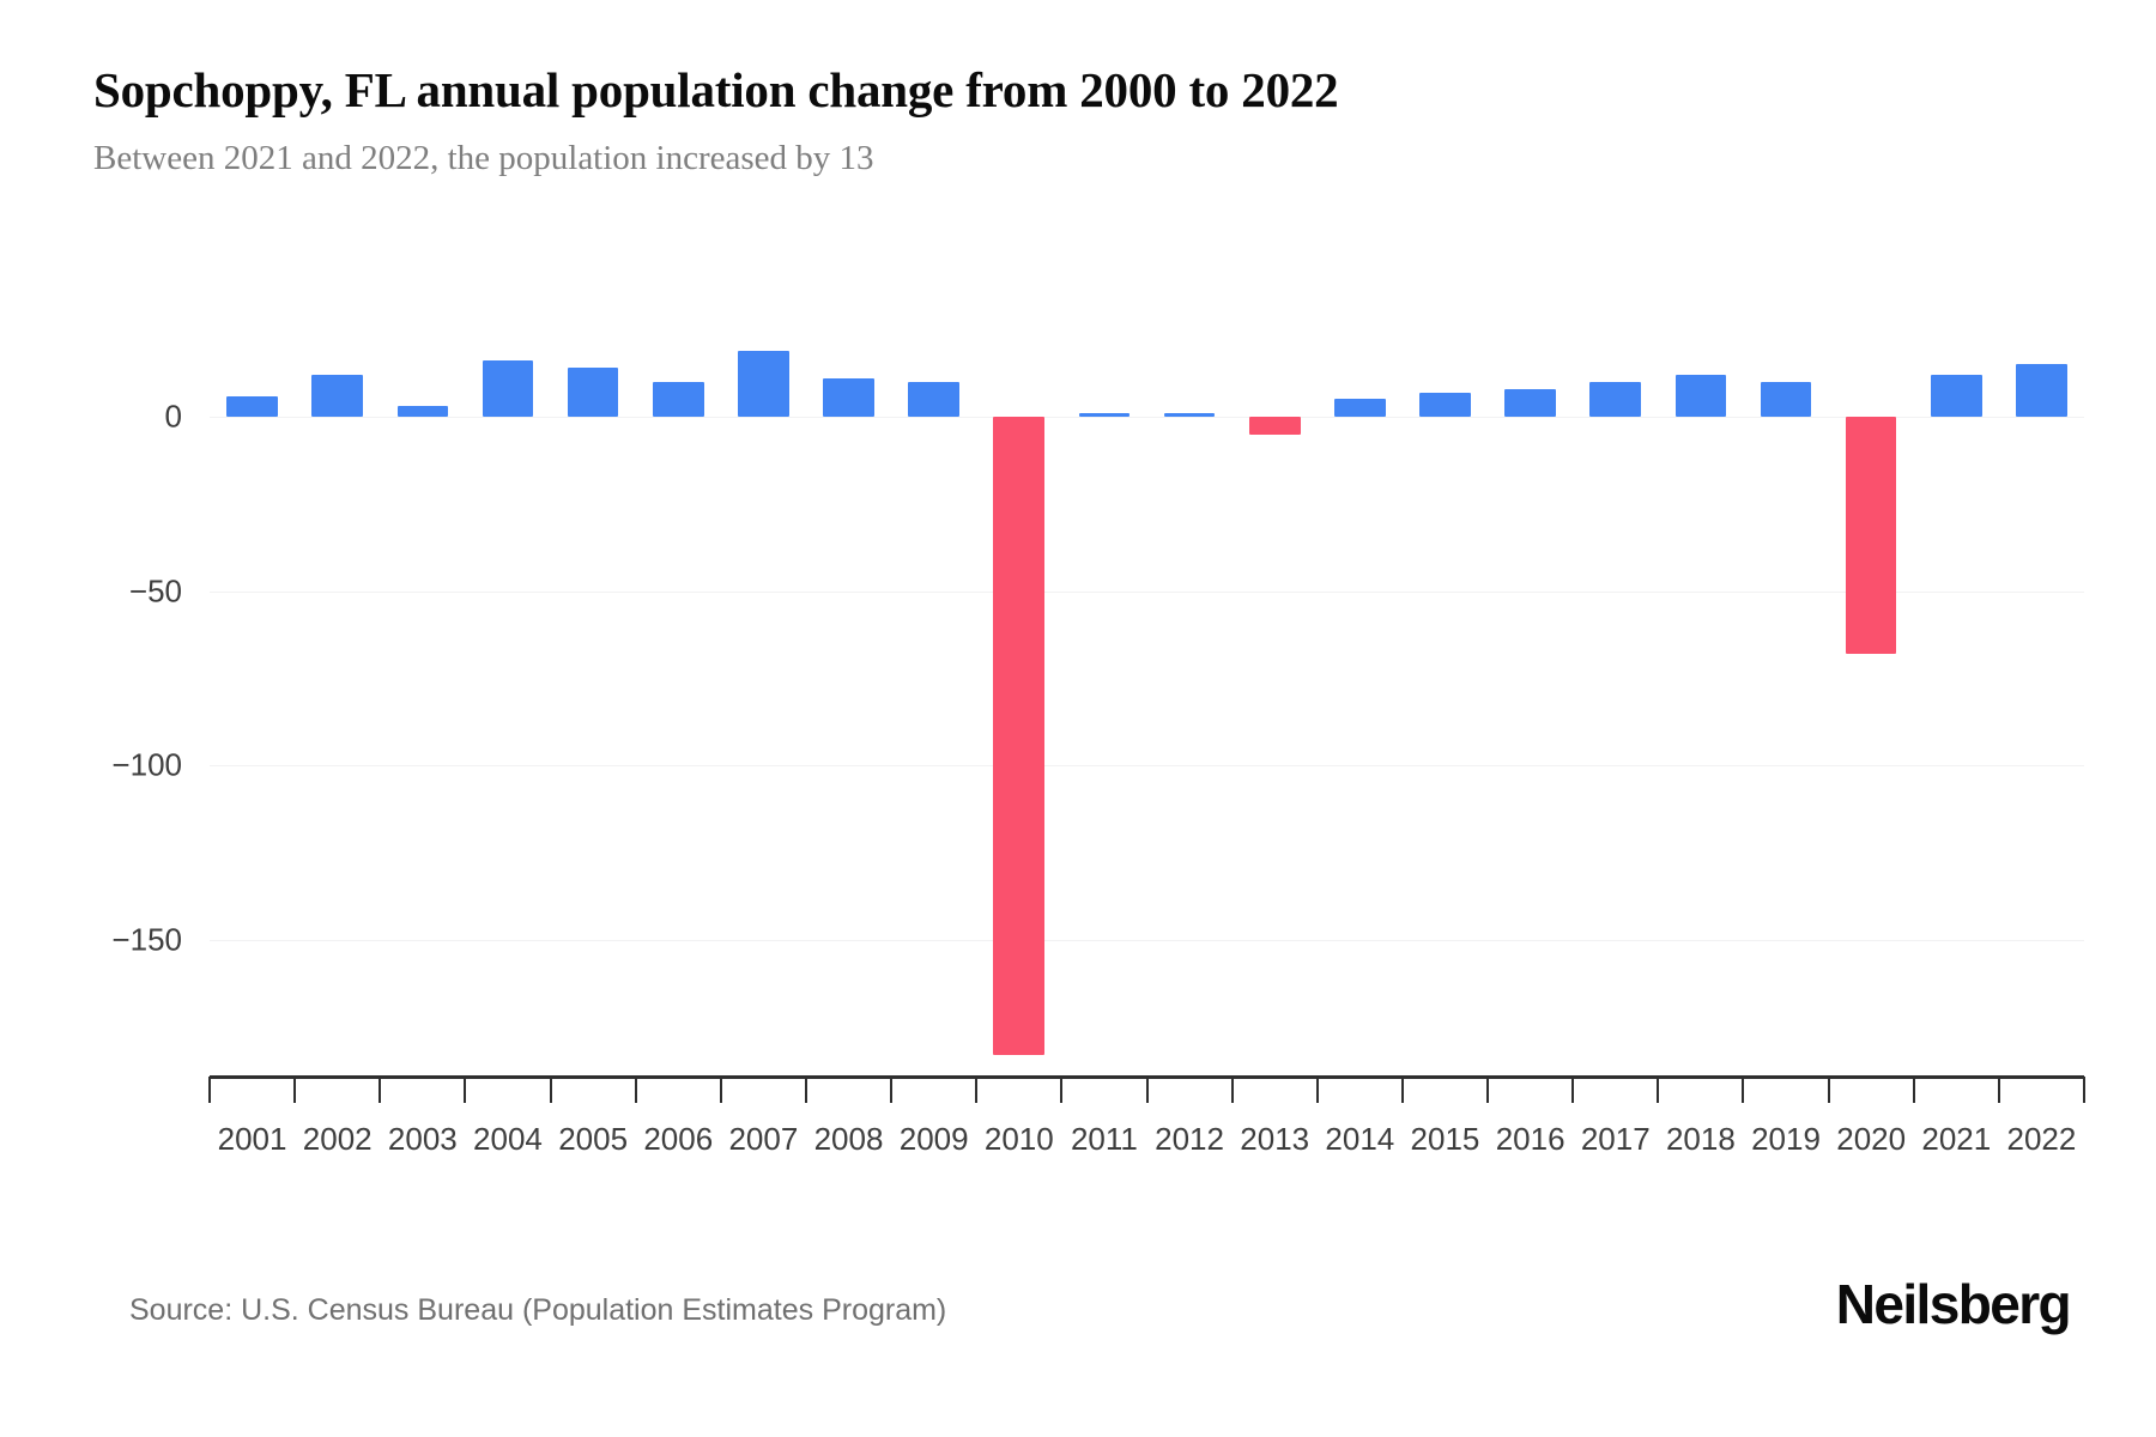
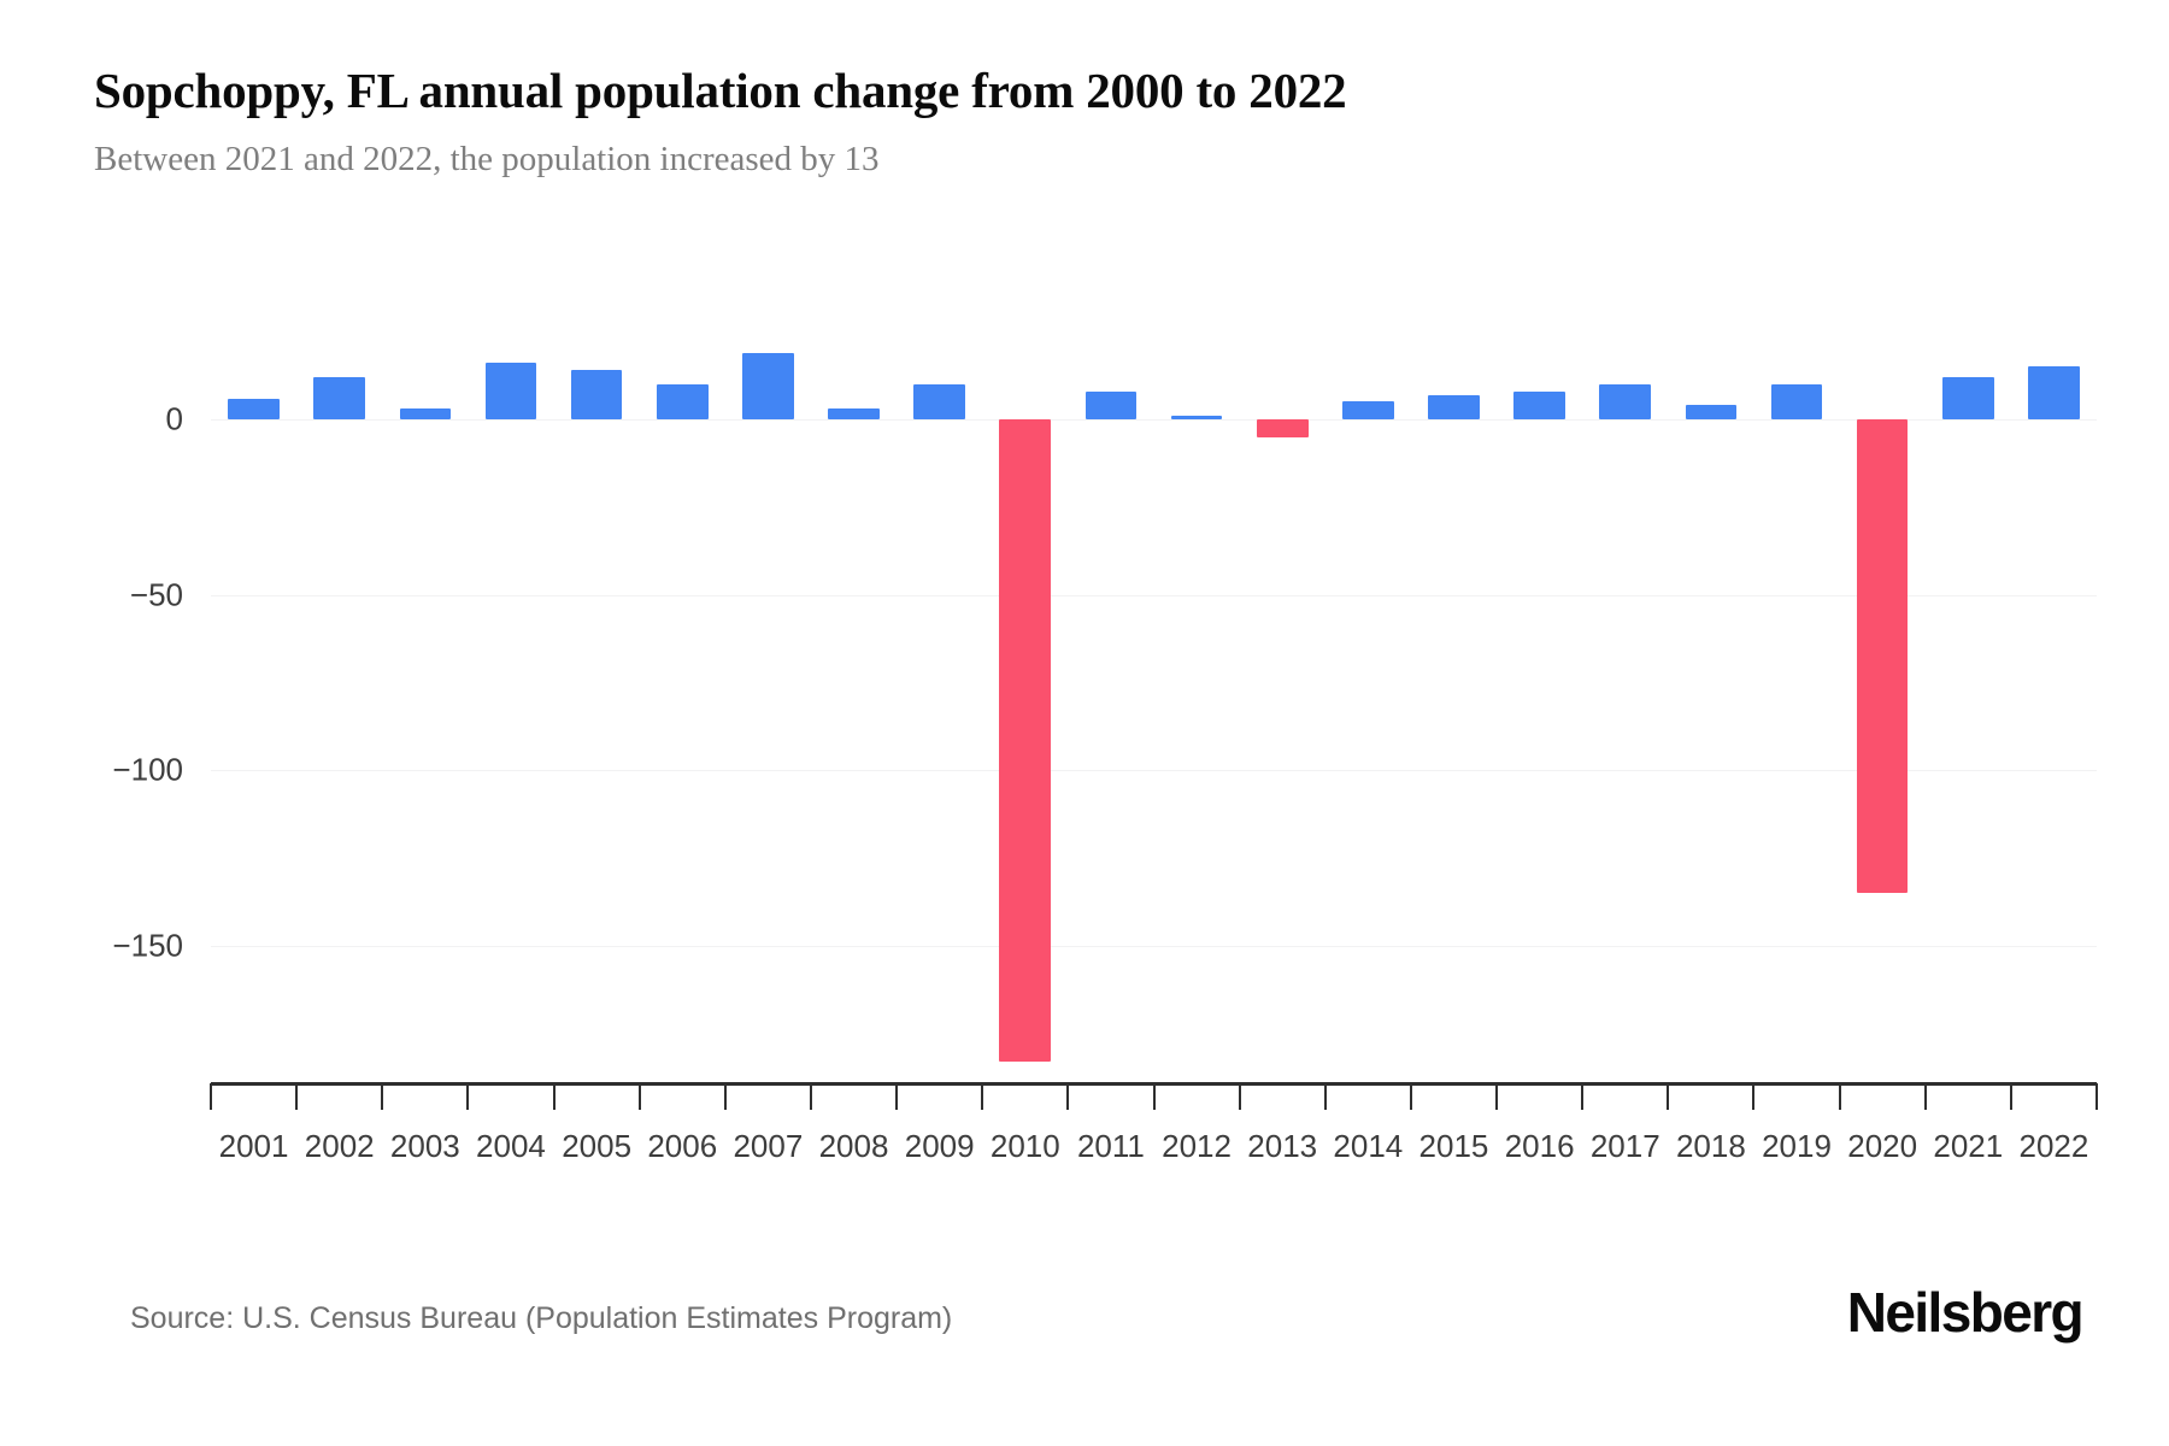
2008: 11 -> 3
2011: 1 -> 8
2018: 12 -> 4
2020: -68 -> -135
